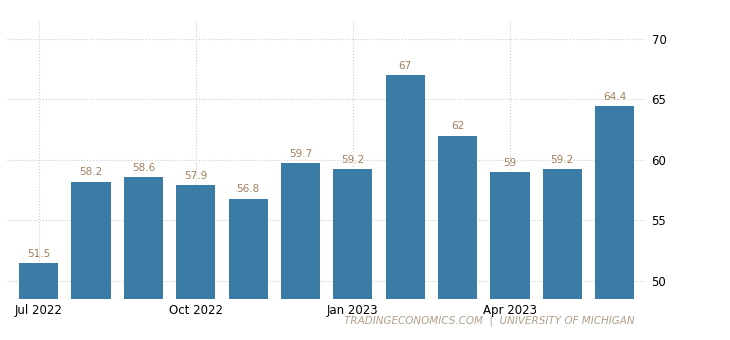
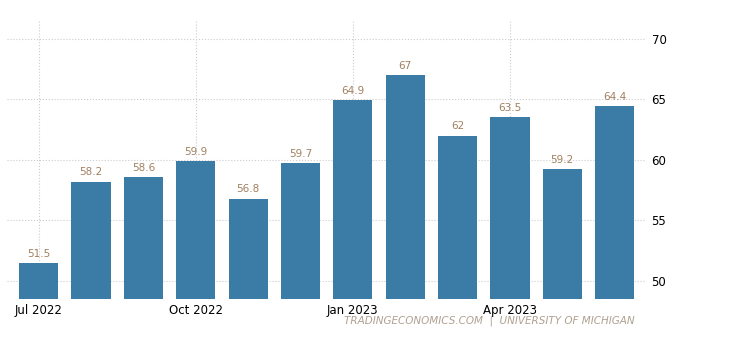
Oct 2022: 57.9 -> 59.9
Jan 2023: 59.2 -> 64.9
Apr 2023: 59 -> 63.5
